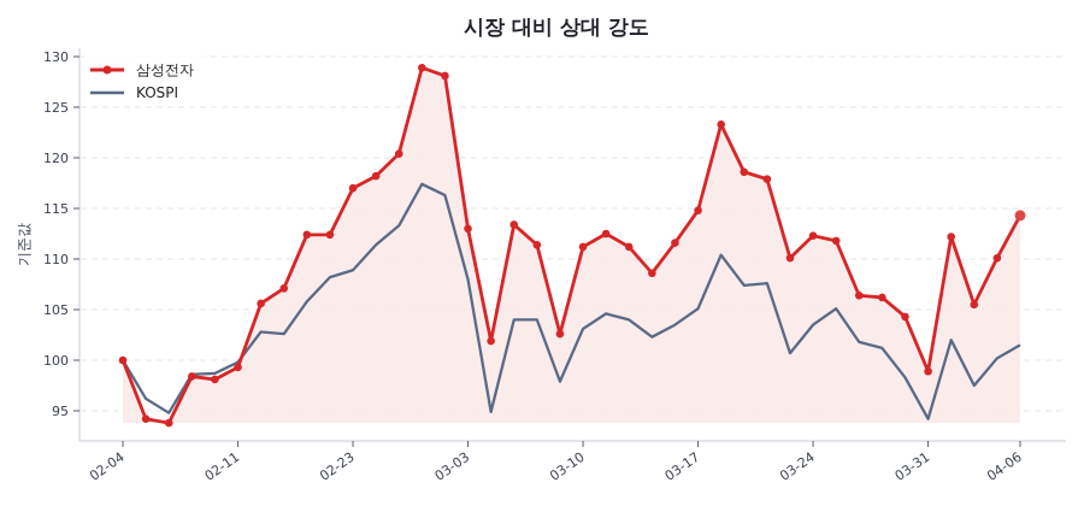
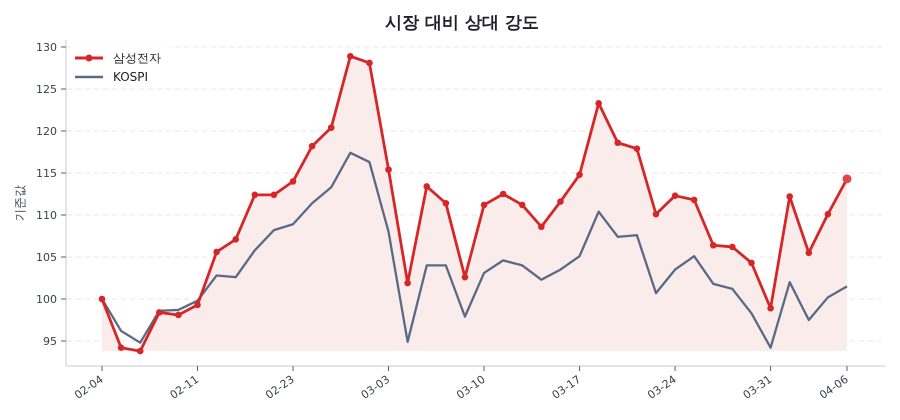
삼성전자/02-23: 117 -> 114
삼성전자/03-03: 113 -> 115
